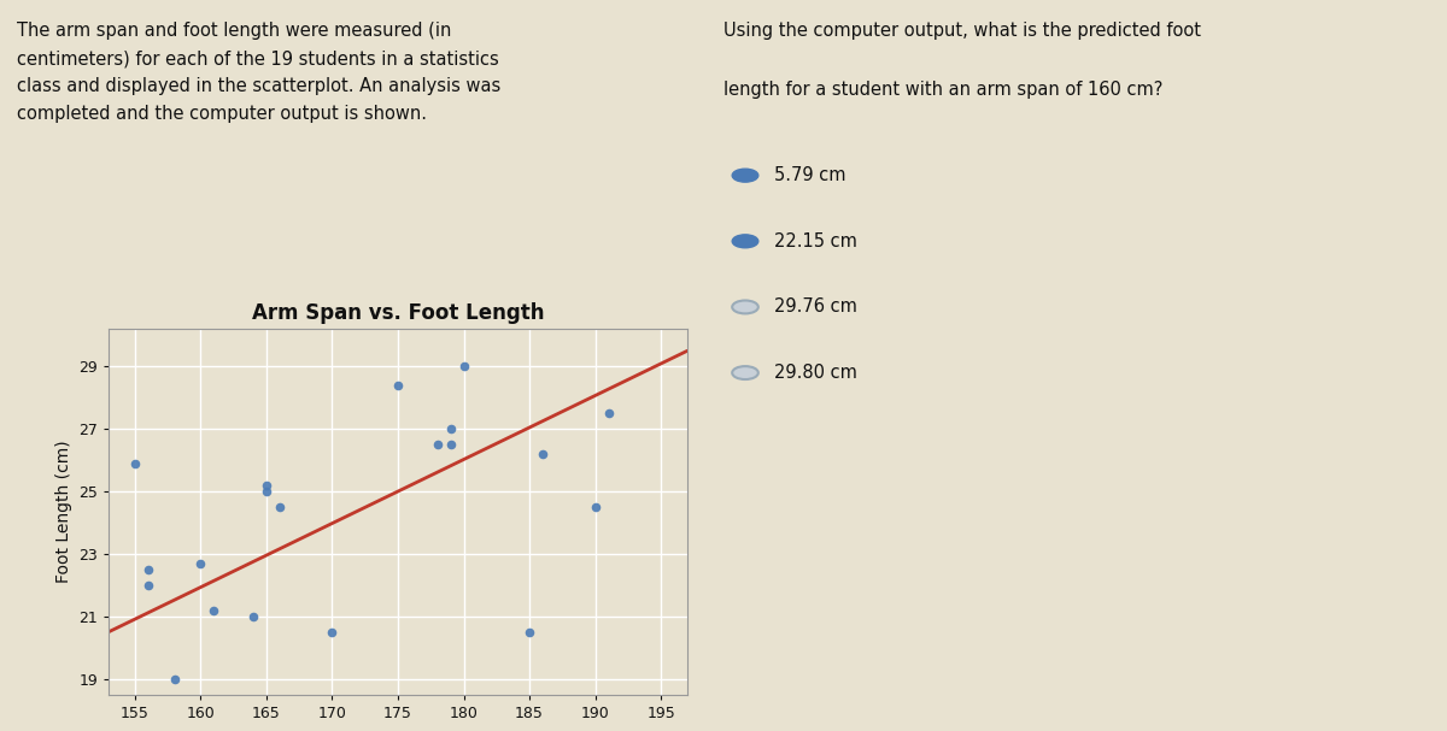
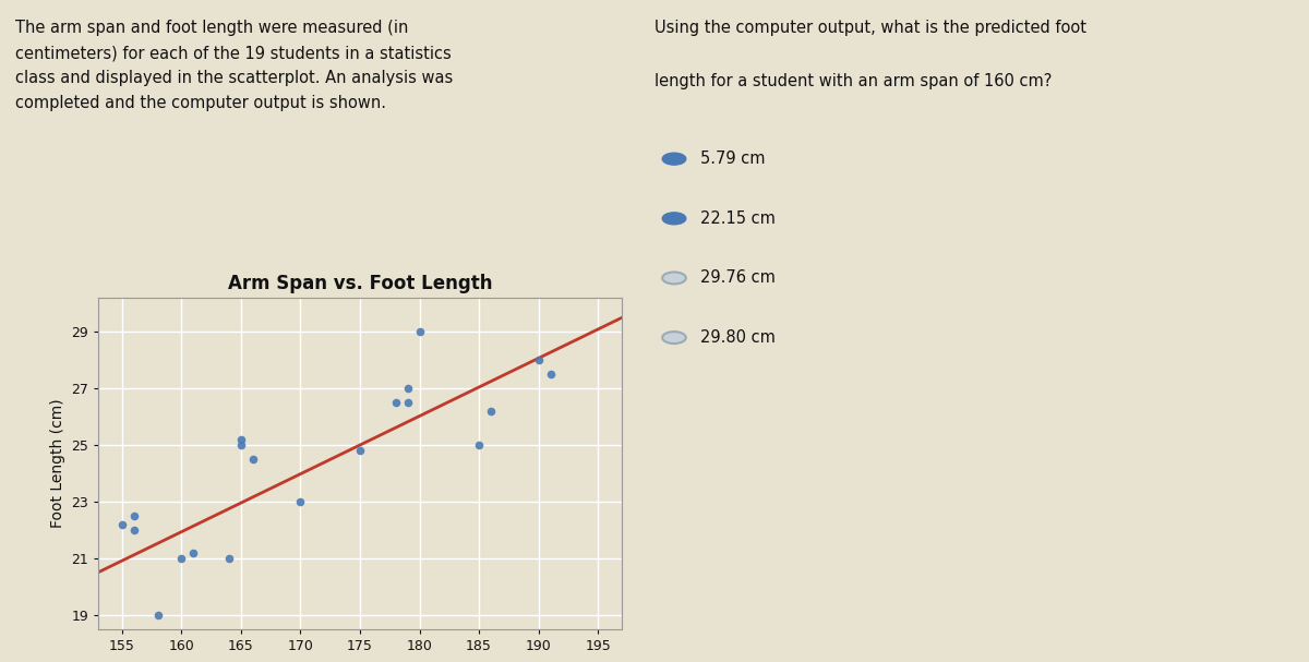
155: 25.9 -> 22.2
160: 22.7 -> 21.0
170: 20.5 -> 23.0
175: 28.4 -> 24.8
185: 20.5 -> 25.0
190: 24.5 -> 28.0
